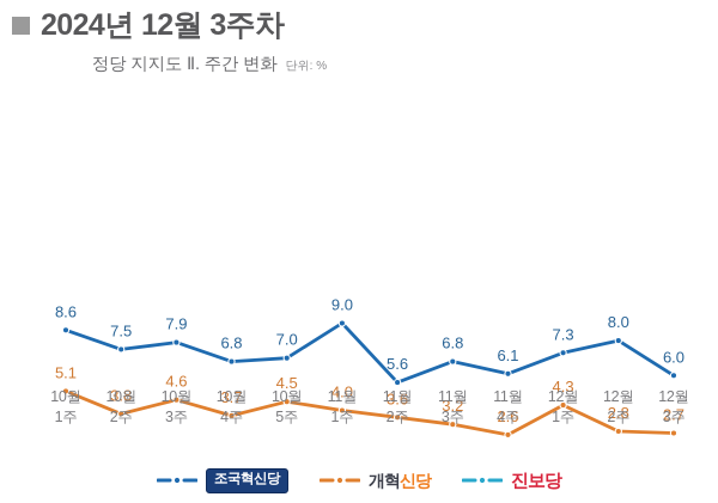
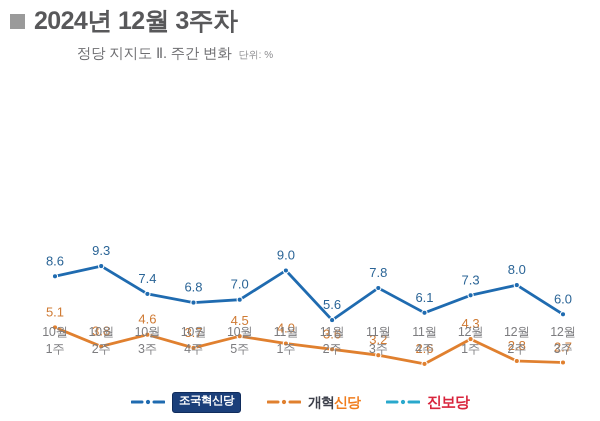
조국혁신당/10월 2주: 7.5 -> 9.3
조국혁신당/10월 3주: 7.9 -> 7.4
조국혁신당/11월 3주: 6.8 -> 7.8
